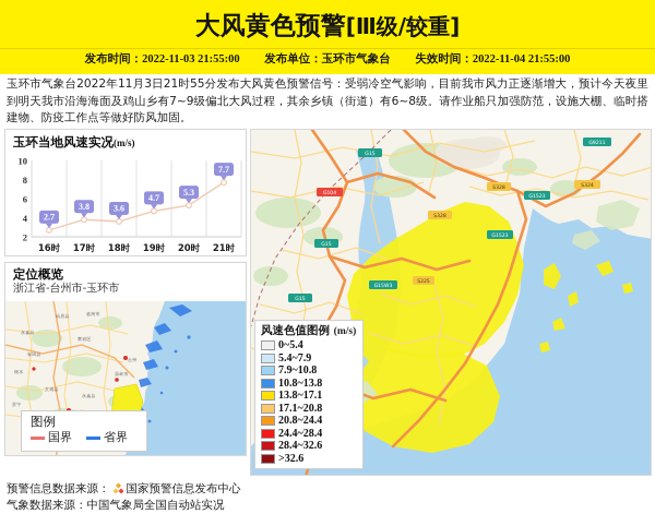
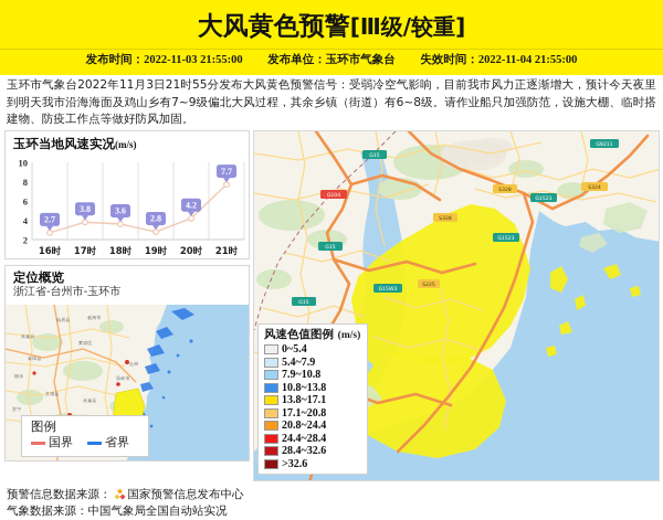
19时: 4.7 -> 2.8
20时: 5.3 -> 4.2
